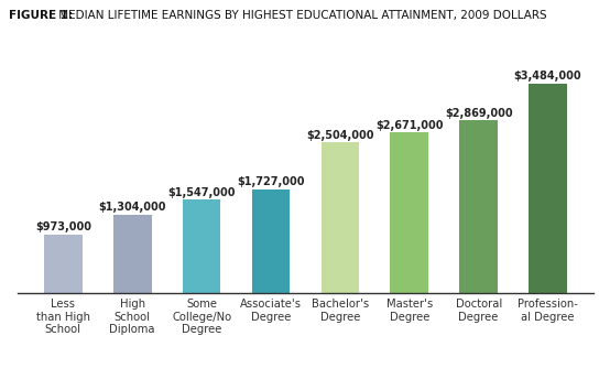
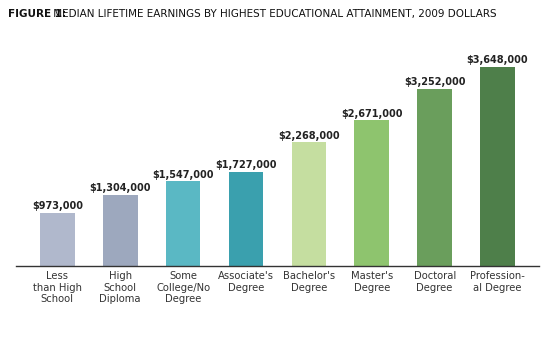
Bachelor's Degree: $2,504,000 -> $2,268,000
Doctoral Degree: $2,869,000 -> $3,252,000
Profession- al Degree: $3,484,000 -> $3,648,000
